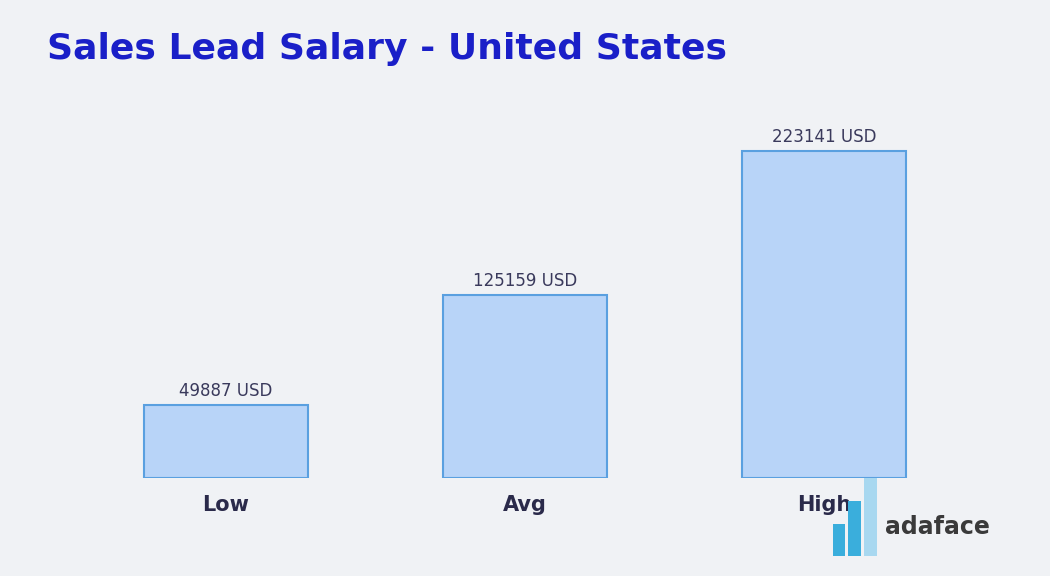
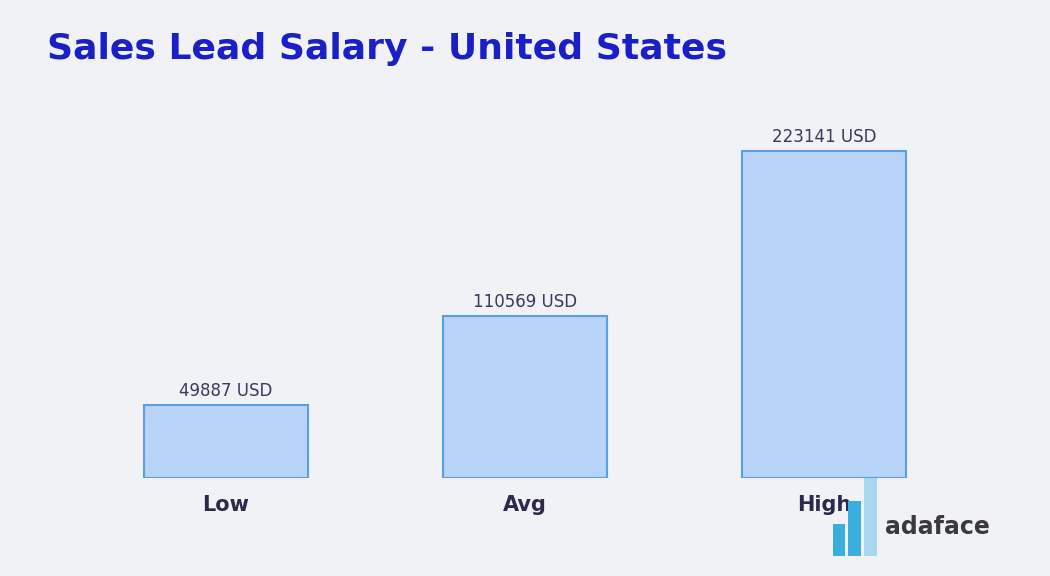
Avg: 125159 -> 110569
